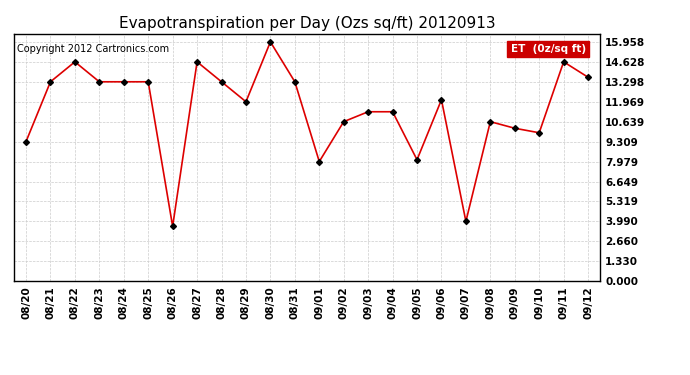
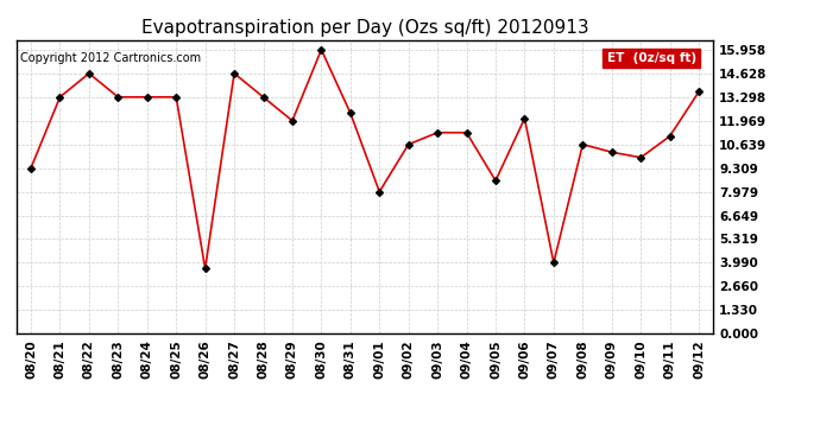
08/31: 13.3 -> 12.4
09/05: 8.1 -> 8.6
09/11: 14.6 -> 11.1
